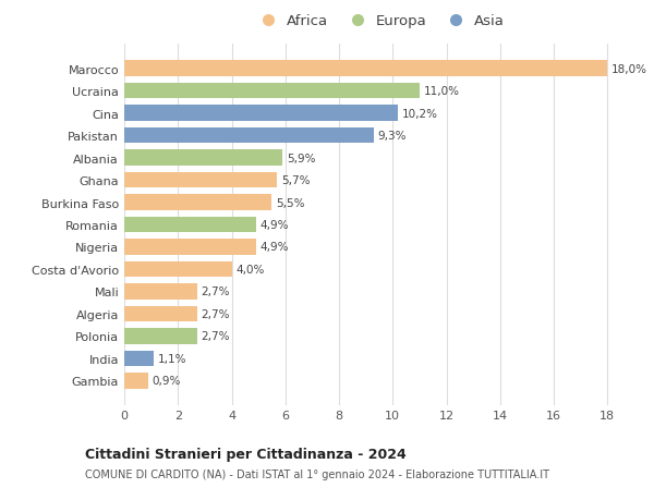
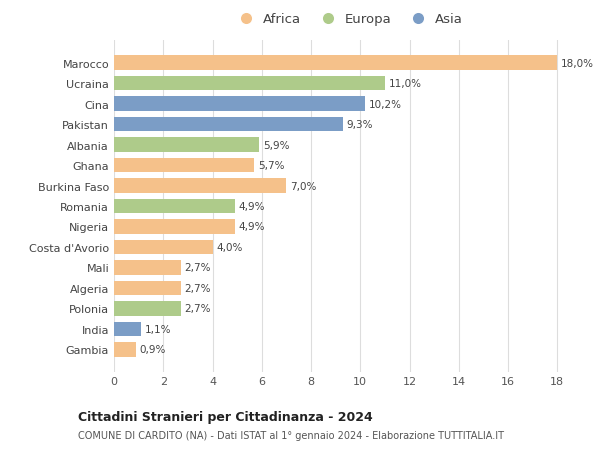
Burkina Faso: 5,5% -> 7,0%
